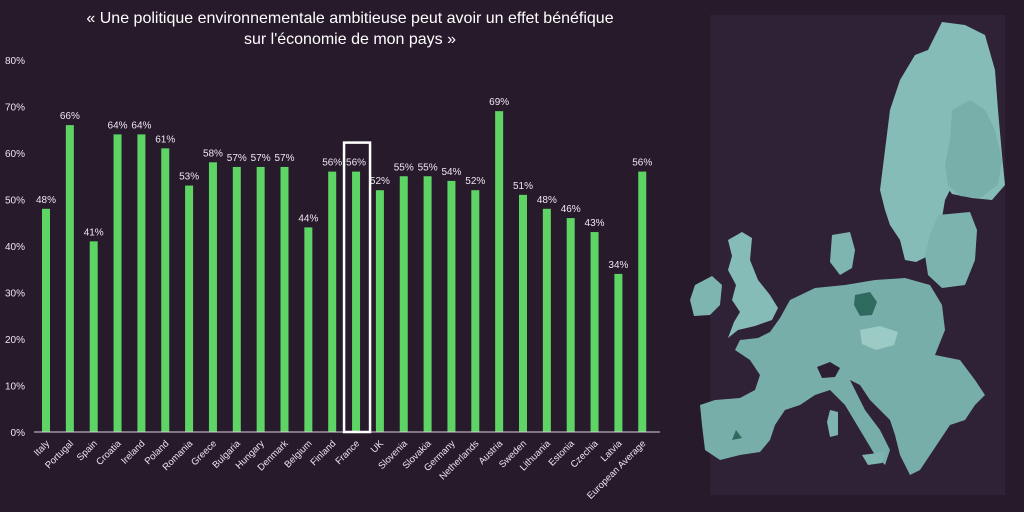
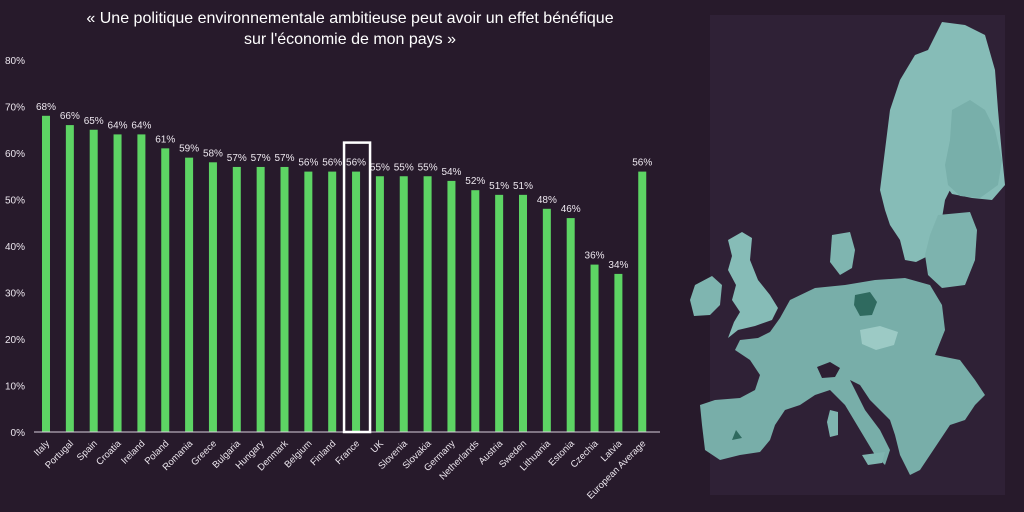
Italy: 48% -> 68%
Spain: 41% -> 65%
Romania: 53% -> 59%
Belgium: 44% -> 56%
UK: 52% -> 55%
Austria: 69% -> 51%
Czechia: 43% -> 36%
